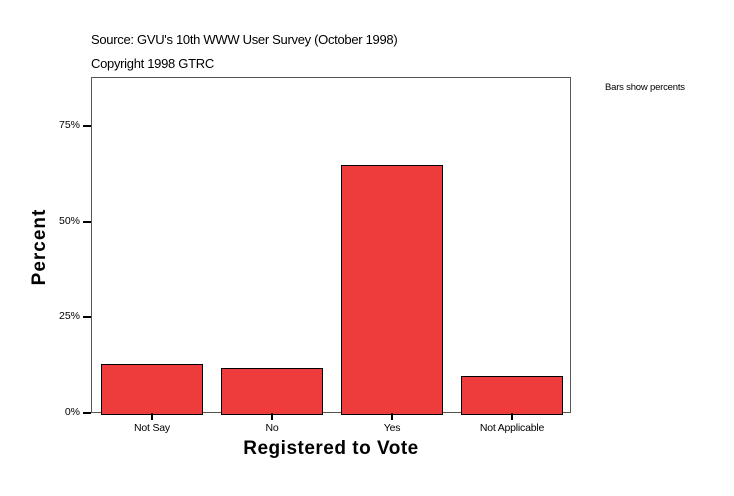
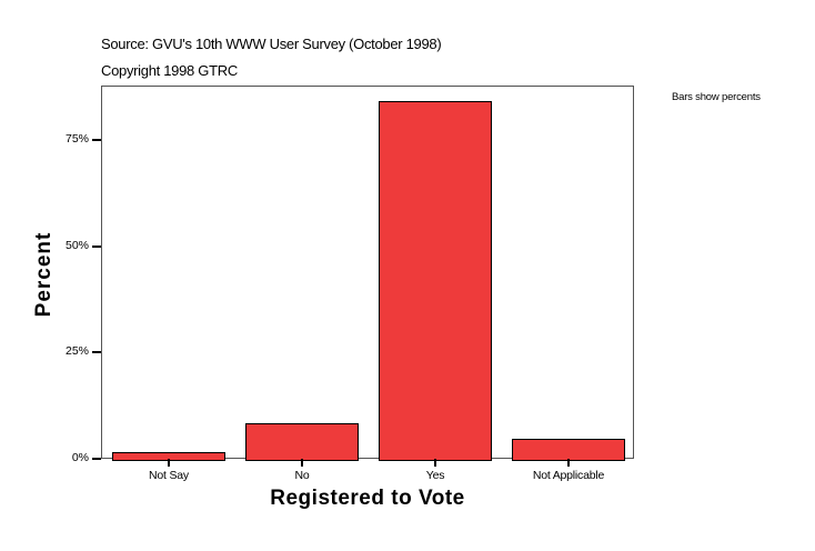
Not Say: 13% -> 2%
No: 12% -> 9%
Yes: 65% -> 84%
Not Applicable: 10% -> 5%
